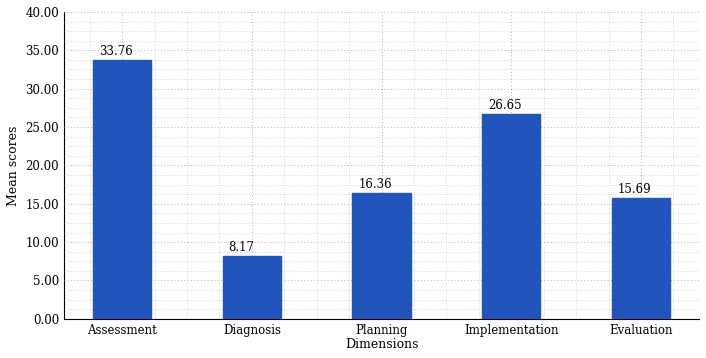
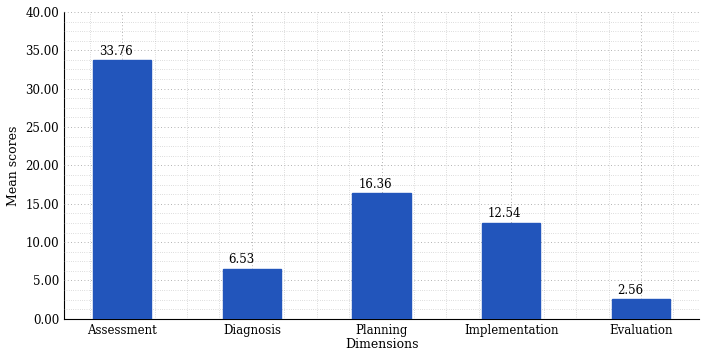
Diagnosis: 8.17 -> 6.53
Implementation: 26.65 -> 12.54
Evaluation: 15.69 -> 2.56
